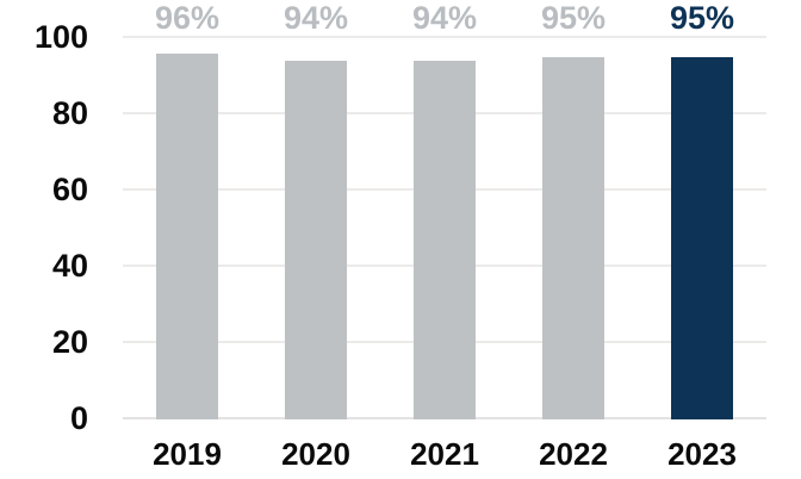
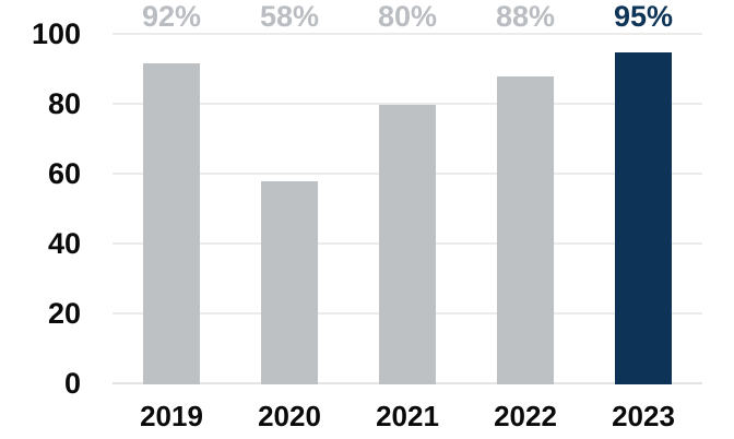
2019: 96% -> 92%
2020: 94% -> 58%
2021: 94% -> 80%
2022: 95% -> 88%
